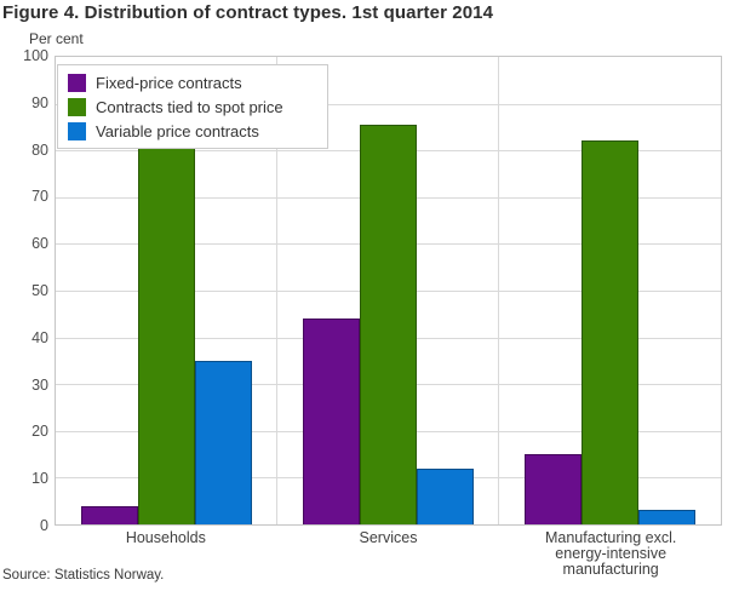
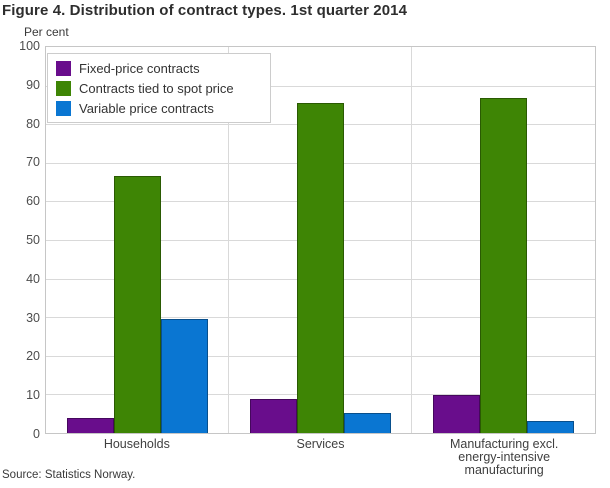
Contracts tied to spot price/Households: 86 -> 66
Variable price contracts/Households: 35 -> 30
Fixed-price contracts/Services: 44 -> 9
Variable price contracts/Services: 12 -> 5
Fixed-price contracts/Manufacturing excl. energy-intensive manufacturing: 15 -> 10
Contracts tied to spot price/Manufacturing excl. energy-intensive manufacturing: 82 -> 87
